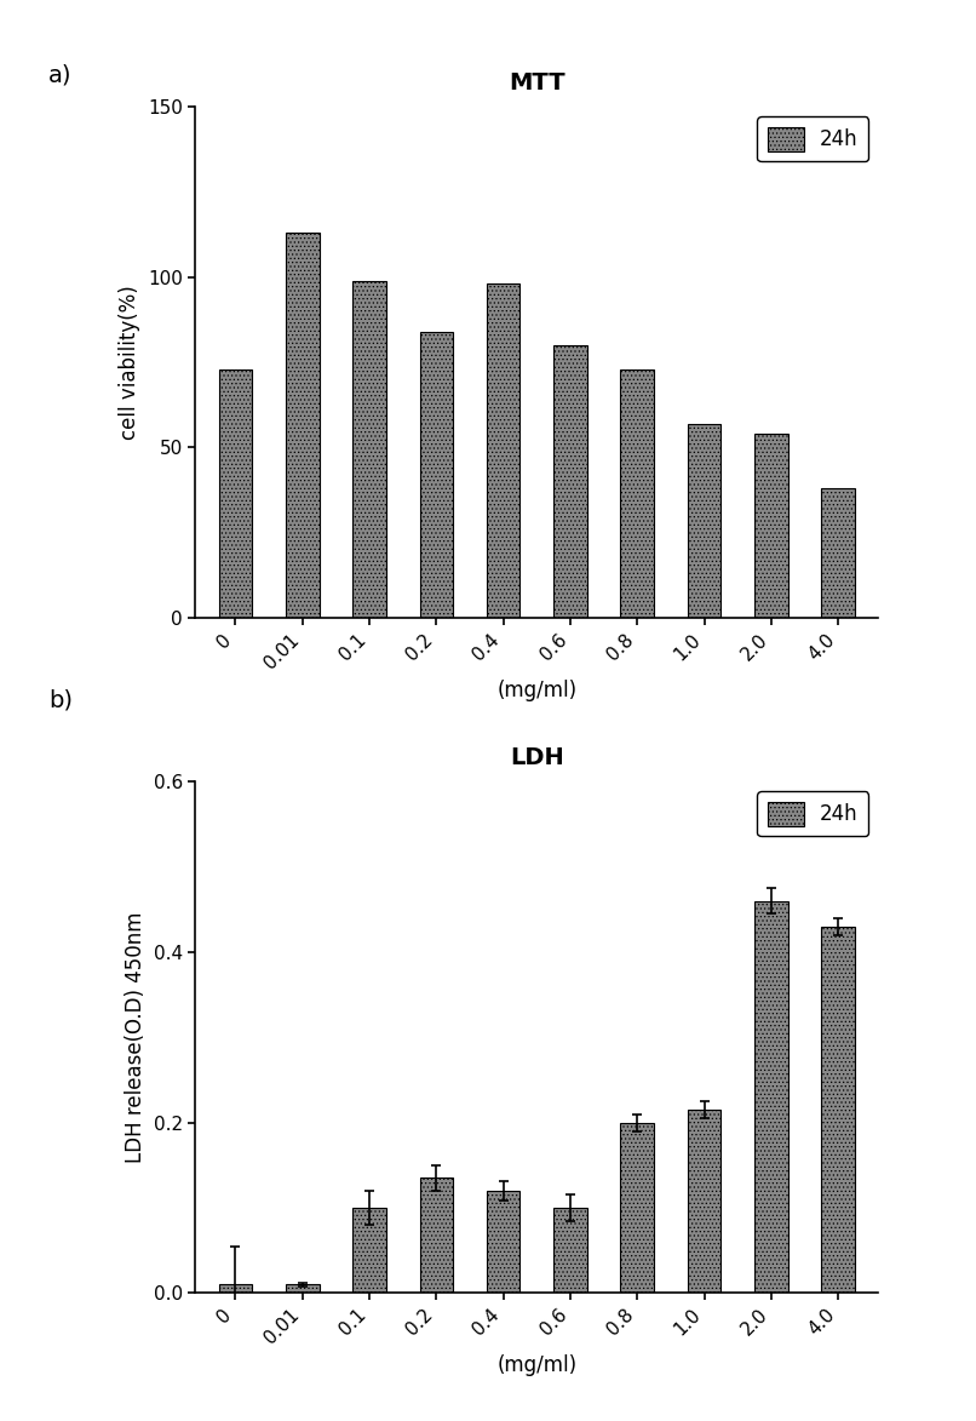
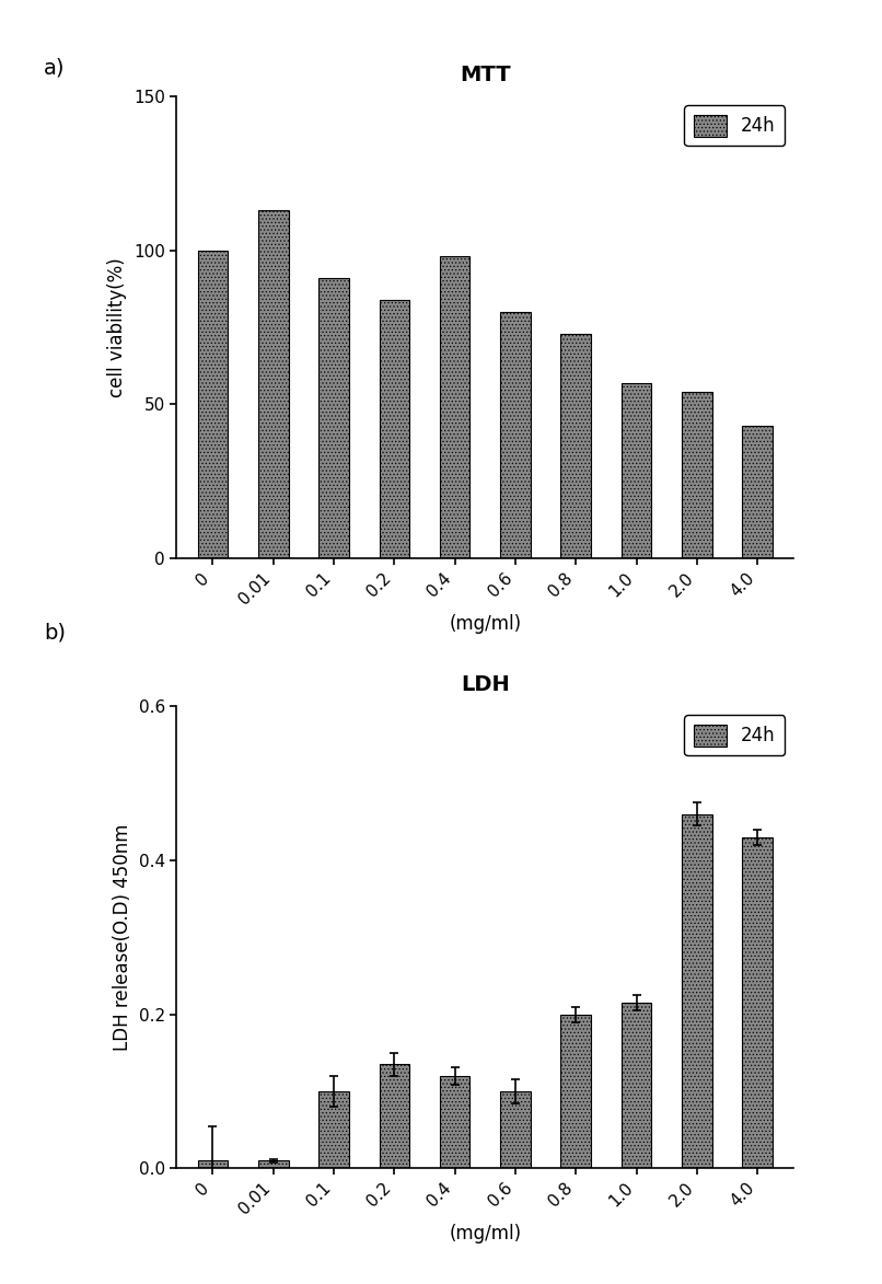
MTT/0: 73 -> 100
MTT/0.1: 99 -> 91
MTT/4.0: 38 -> 43
